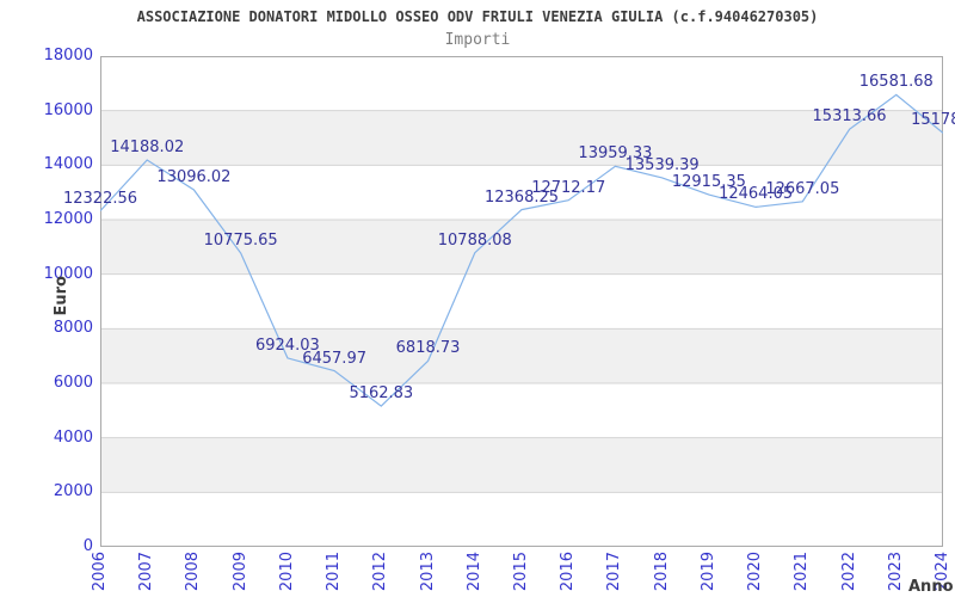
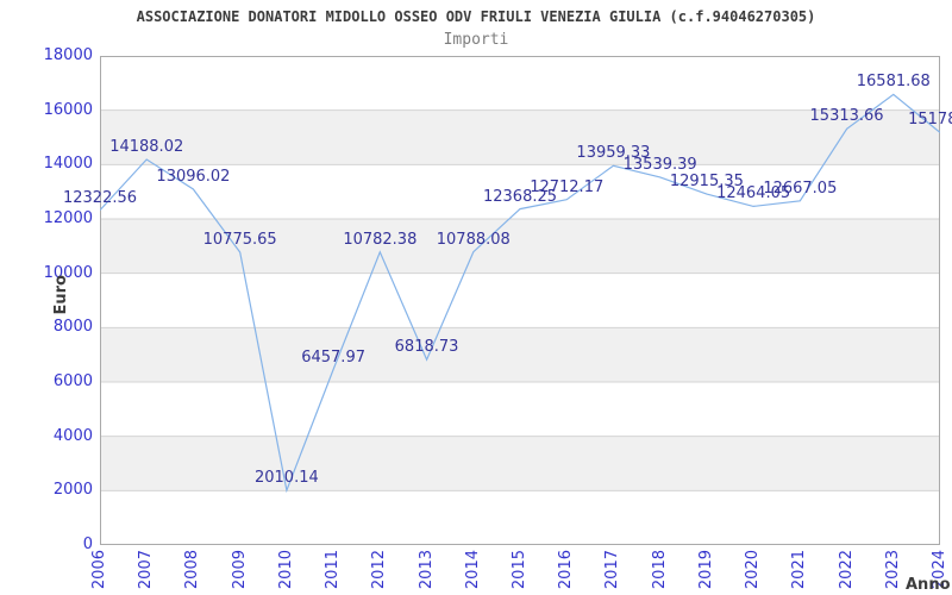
2010: 6924.03 -> 2010.14
2012: 5162.83 -> 10782.38
